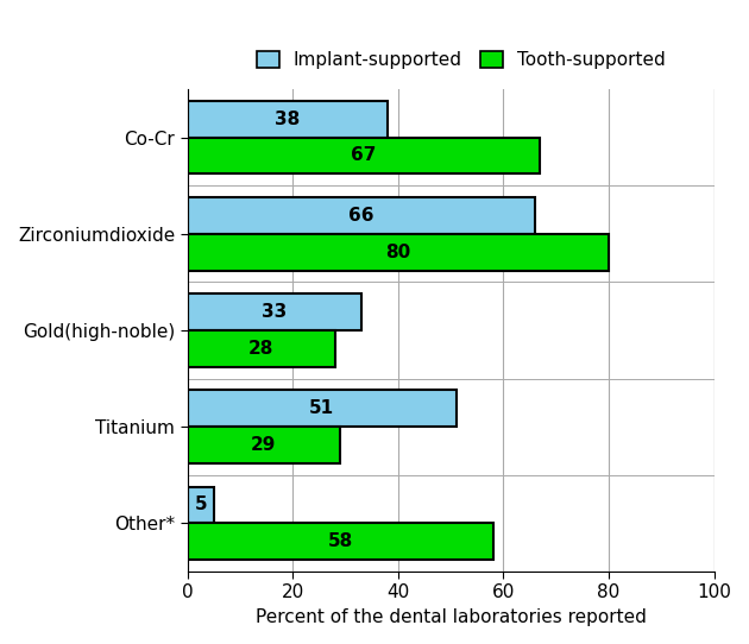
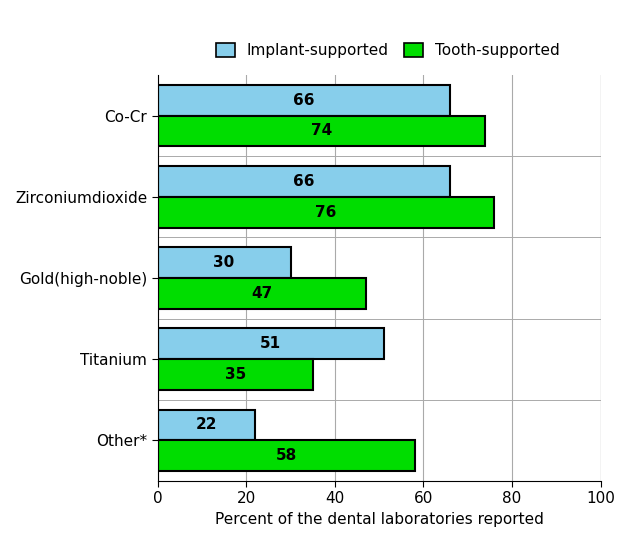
Implant-supported/Co-Cr: 38 -> 66
Tooth-supported/Co-Cr: 67 -> 74
Tooth-supported/Zirconiumdioxide: 80 -> 76
Implant-supported/Gold(high-noble): 33 -> 30
Tooth-supported/Gold(high-noble): 28 -> 47
Tooth-supported/Titanium: 29 -> 35
Implant-supported/Other*: 5 -> 22
